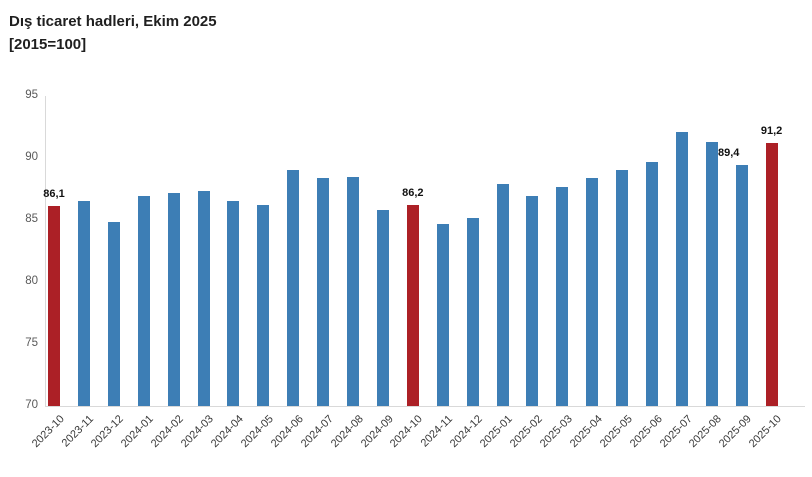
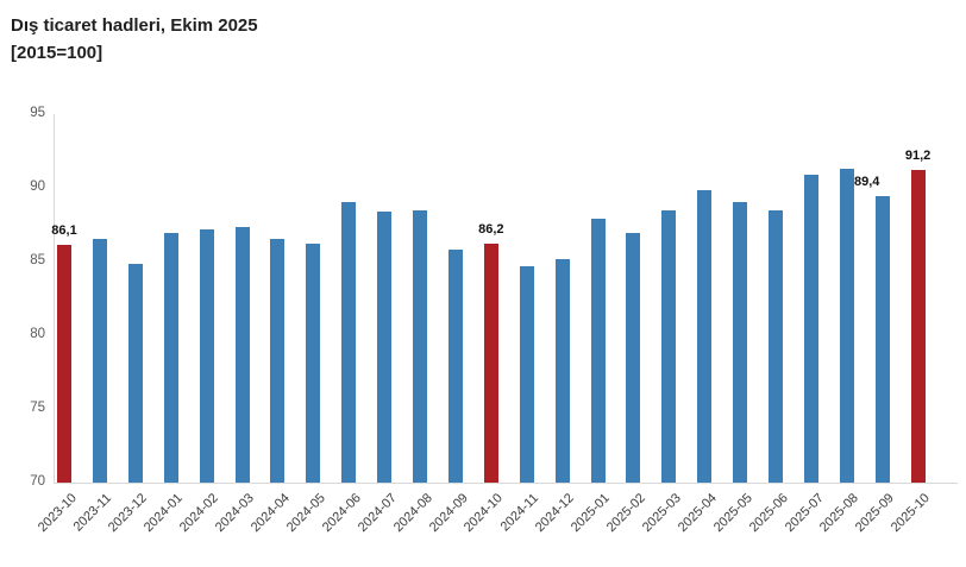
2025-03: 87.7 -> 88.5
2025-04: 88.4 -> 89.8
2025-06: 89.7 -> 88.5
2025-07: 92.1 -> 90.9
